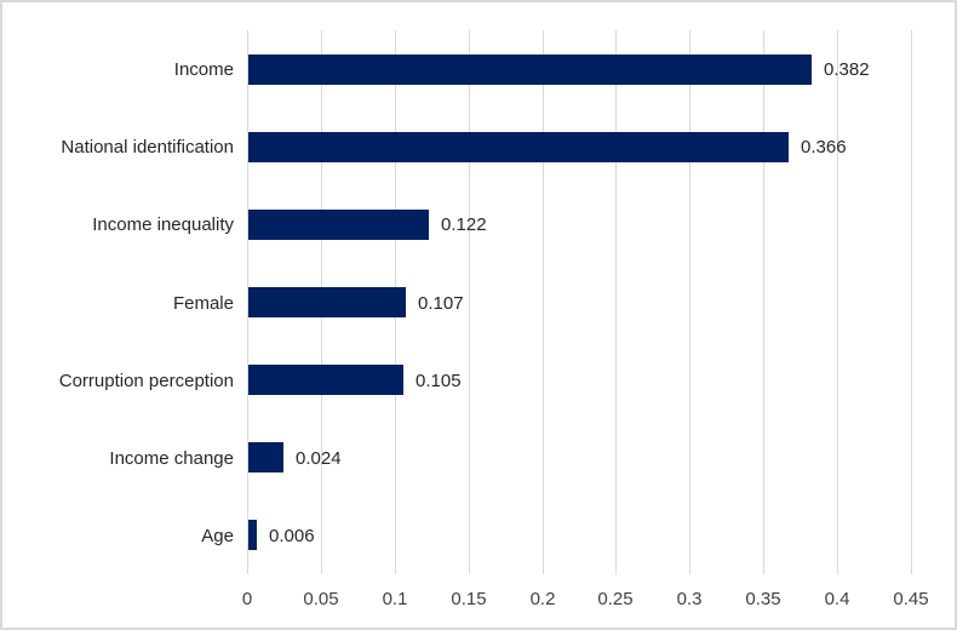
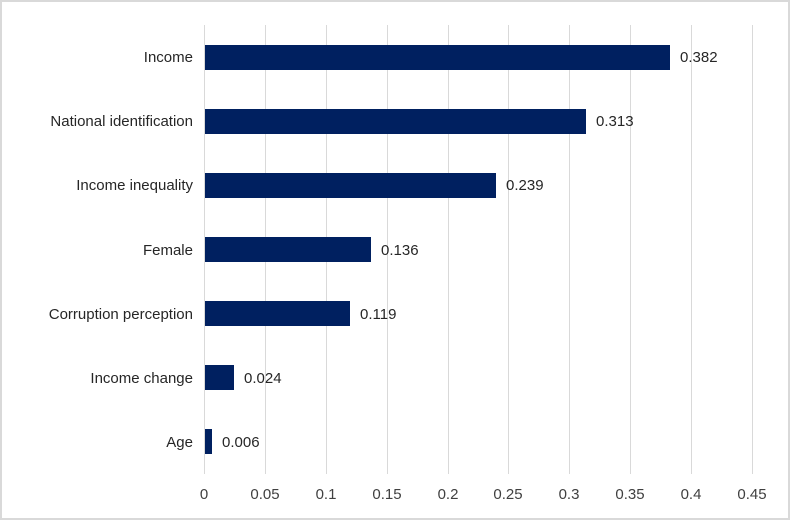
National identification: 0.366 -> 0.313
Income inequality: 0.122 -> 0.239
Female: 0.107 -> 0.136
Corruption perception: 0.105 -> 0.119
